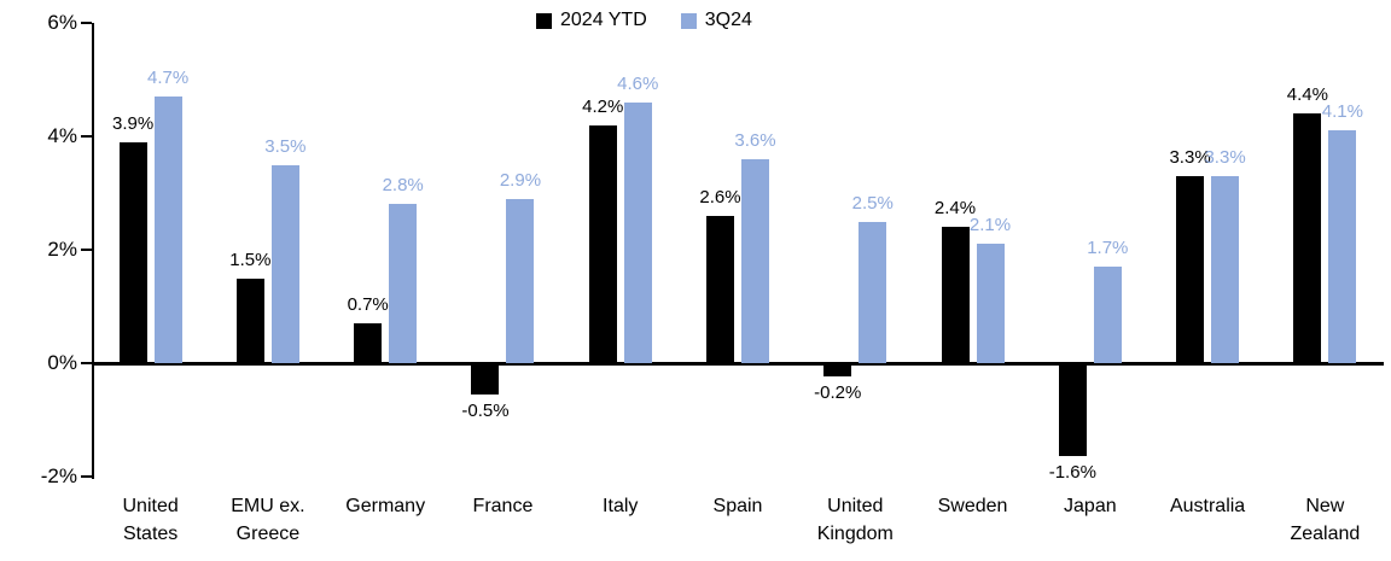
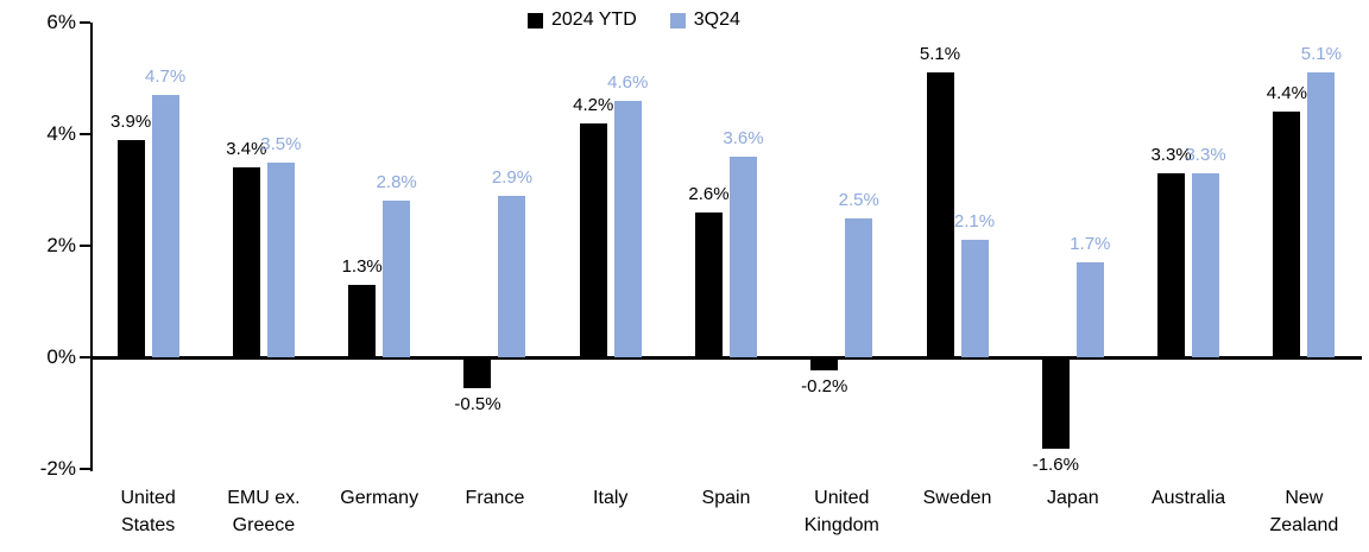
2024 YTD/EMU ex. Greece: 1.5% -> 3.4%
2024 YTD/Germany: 0.7% -> 1.3%
2024 YTD/Sweden: 2.4% -> 5.1%
3Q24/New Zealand: 4.1% -> 5.1%
